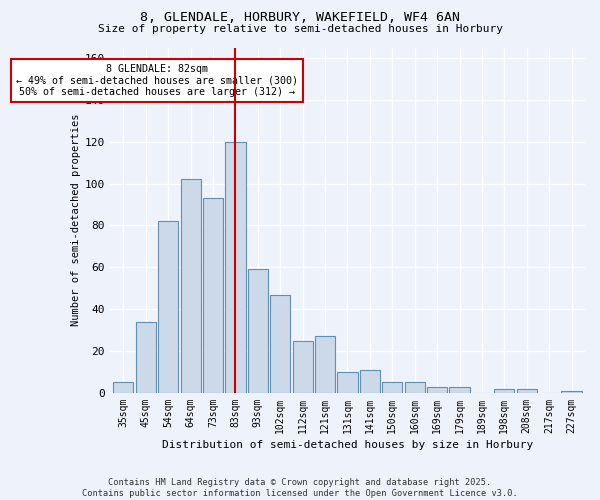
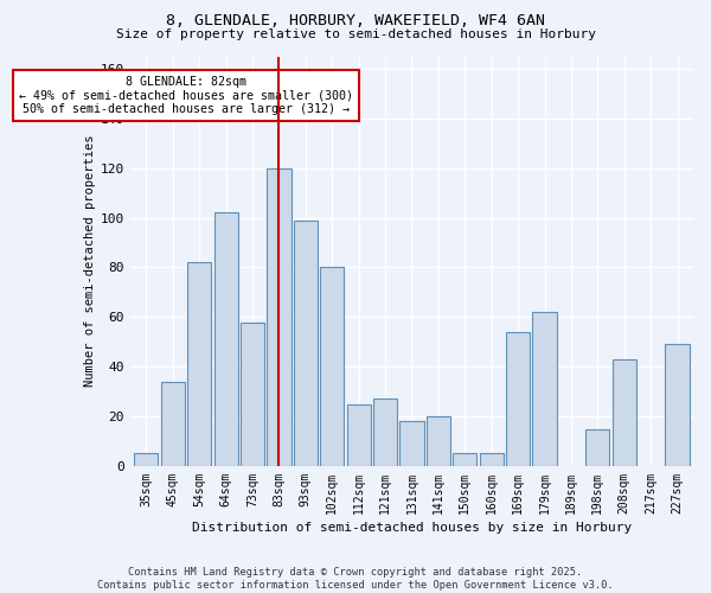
73sqm: 93 -> 58
93sqm: 59 -> 99
102sqm: 47 -> 80
131sqm: 10 -> 18
141sqm: 11 -> 20
169sqm: 3 -> 54
179sqm: 3 -> 62
198sqm: 2 -> 15
208sqm: 2 -> 43
227sqm: 1 -> 49
